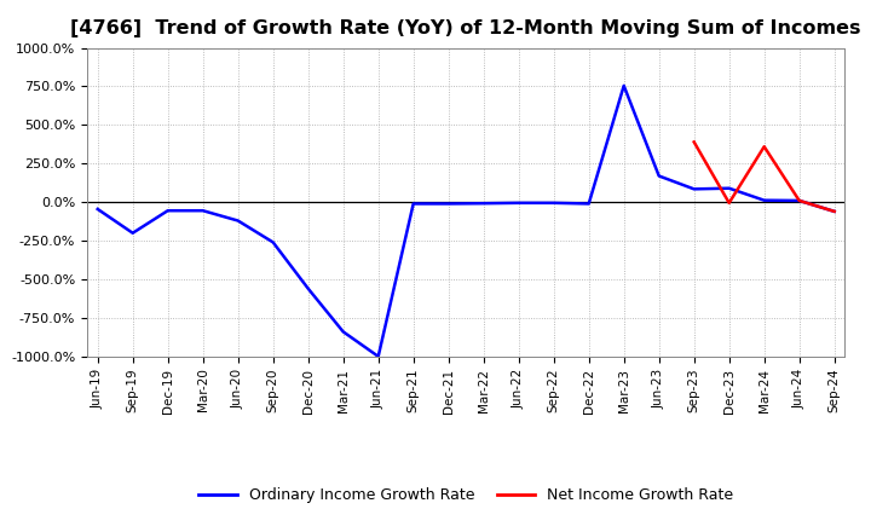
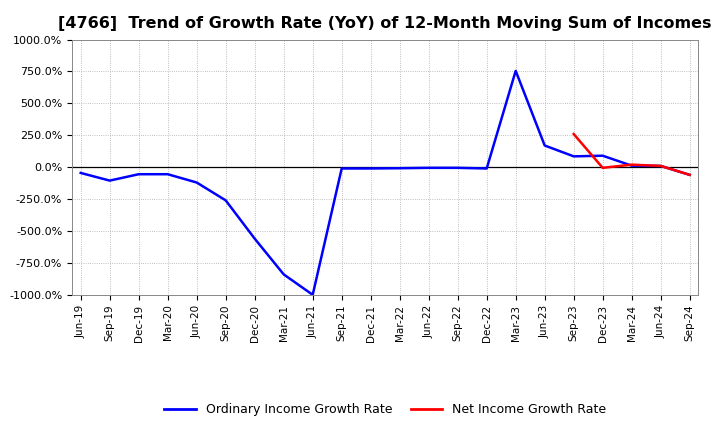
Ordinary Income Growth Rate/Sep-19: -200% -> -100%
Net Income Growth Rate/Sep-23: 390% -> 260%
Net Income Growth Rate/Mar-24: 360% -> 20%
